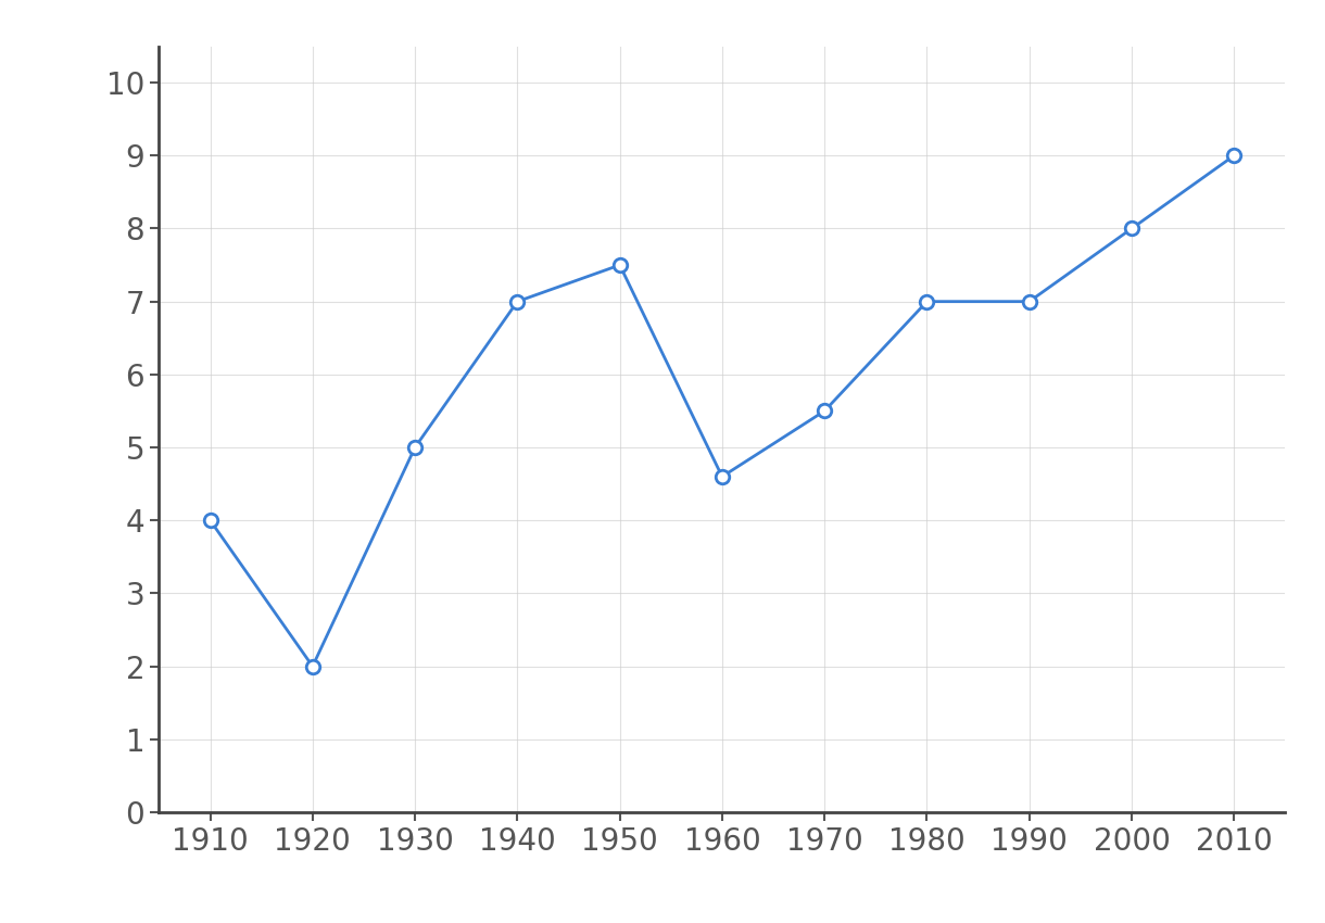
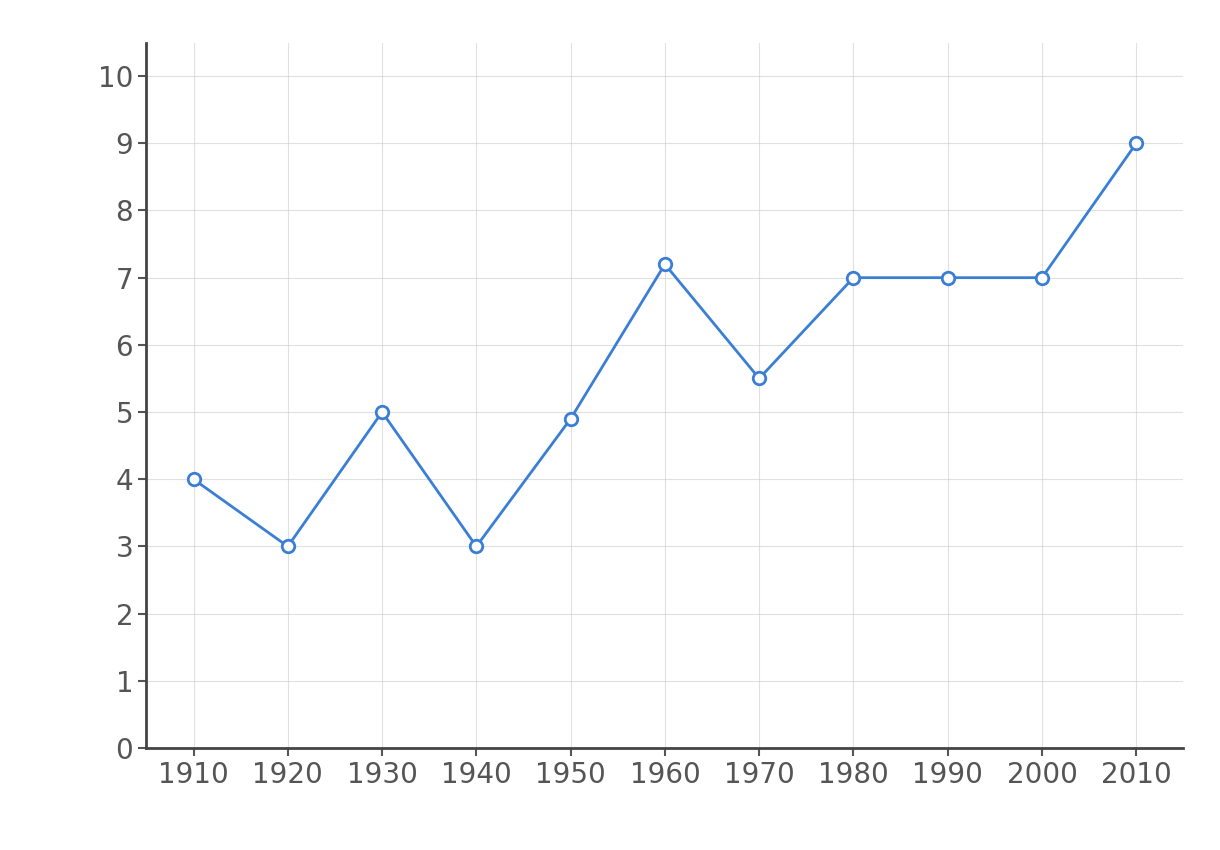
1920: 2.0 -> 3.0
1940: 7.0 -> 3.0
1950: 7.5 -> 4.9
1960: 4.6 -> 7.2
2000: 8.0 -> 7.0
